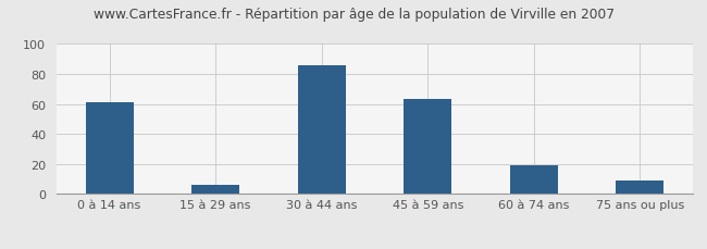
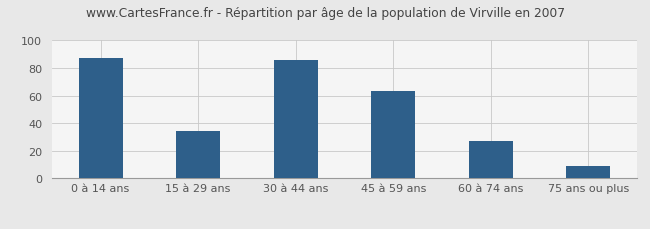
0 à 14 ans: 61 -> 87
15 à 29 ans: 6 -> 34
60 à 74 ans: 19 -> 27
